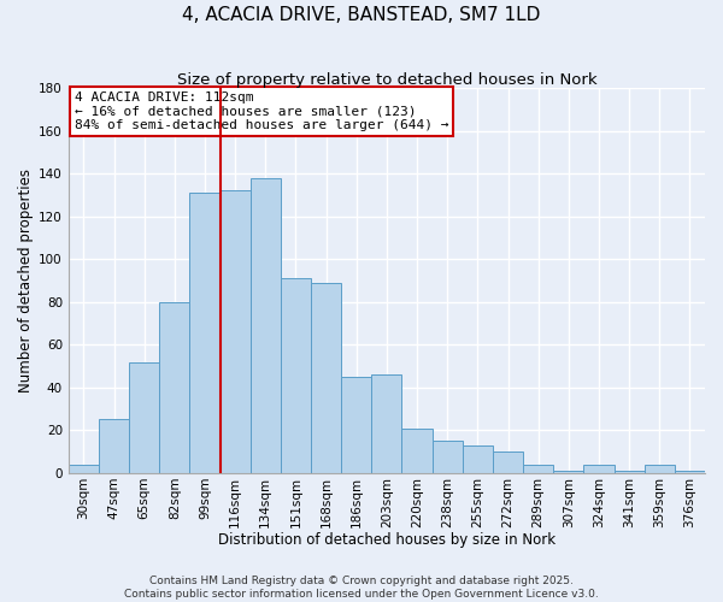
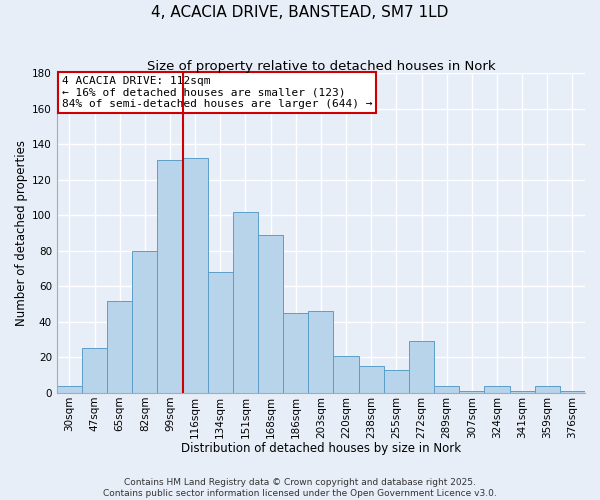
134sqm: 138 -> 68
151sqm: 91 -> 102
272sqm: 10 -> 29
